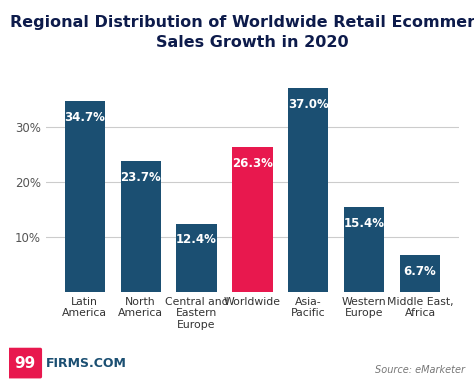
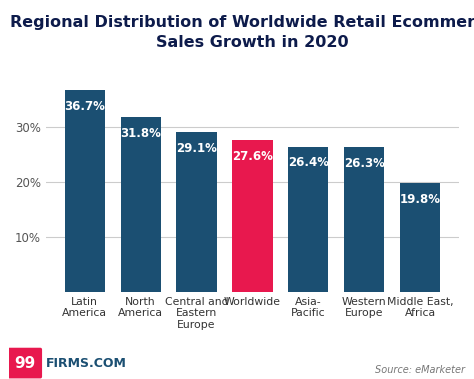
Latin America: 34.7% -> 36.7%
North America: 23.7% -> 31.8%
Central and Eastern Europe: 12.4% -> 29.1%
Worldwide: 26.3% -> 27.6%
Asia- Pacific: 37.0% -> 26.4%
Western Europe: 15.4% -> 26.3%
Middle East, Africa: 6.7% -> 19.8%
